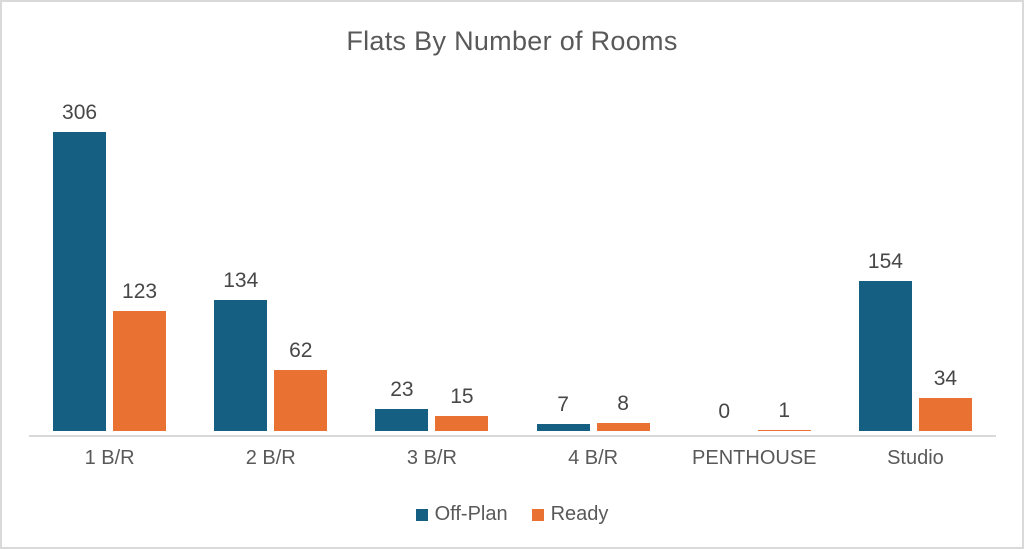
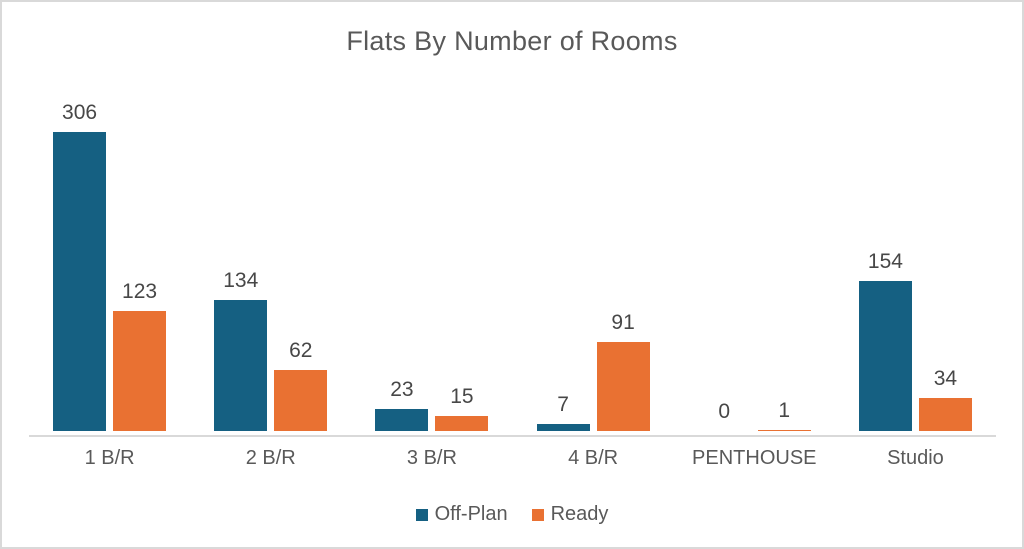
Ready/4 B/R: 8 -> 91
